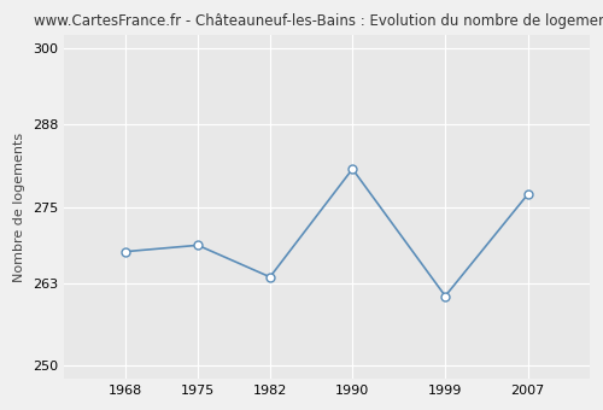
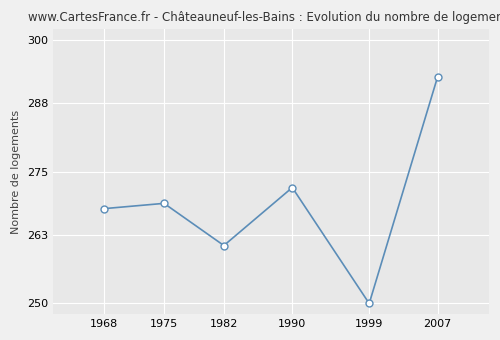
1982: 264 -> 261
1990: 281 -> 272
1999: 261 -> 250
2007: 277 -> 293
